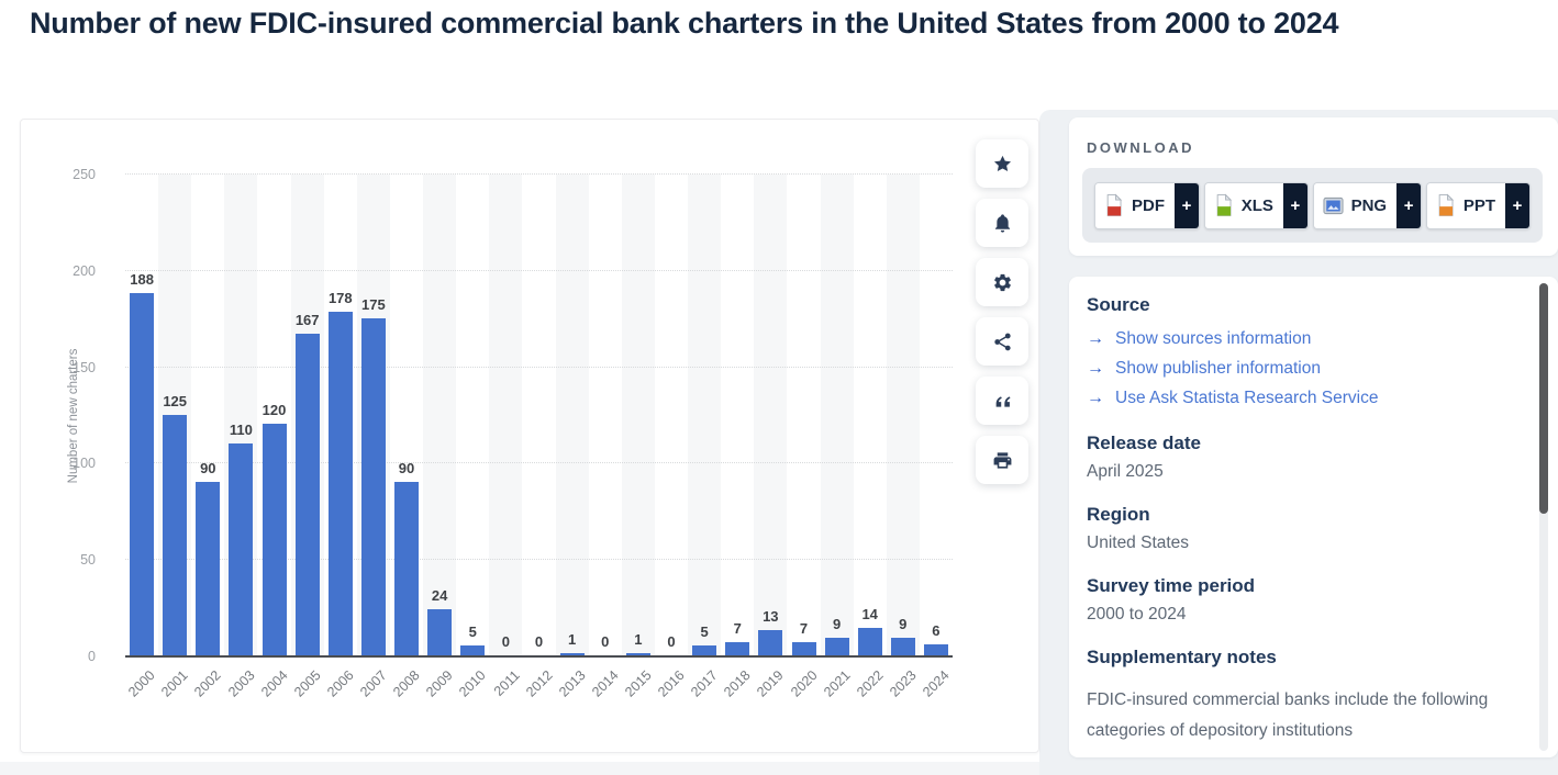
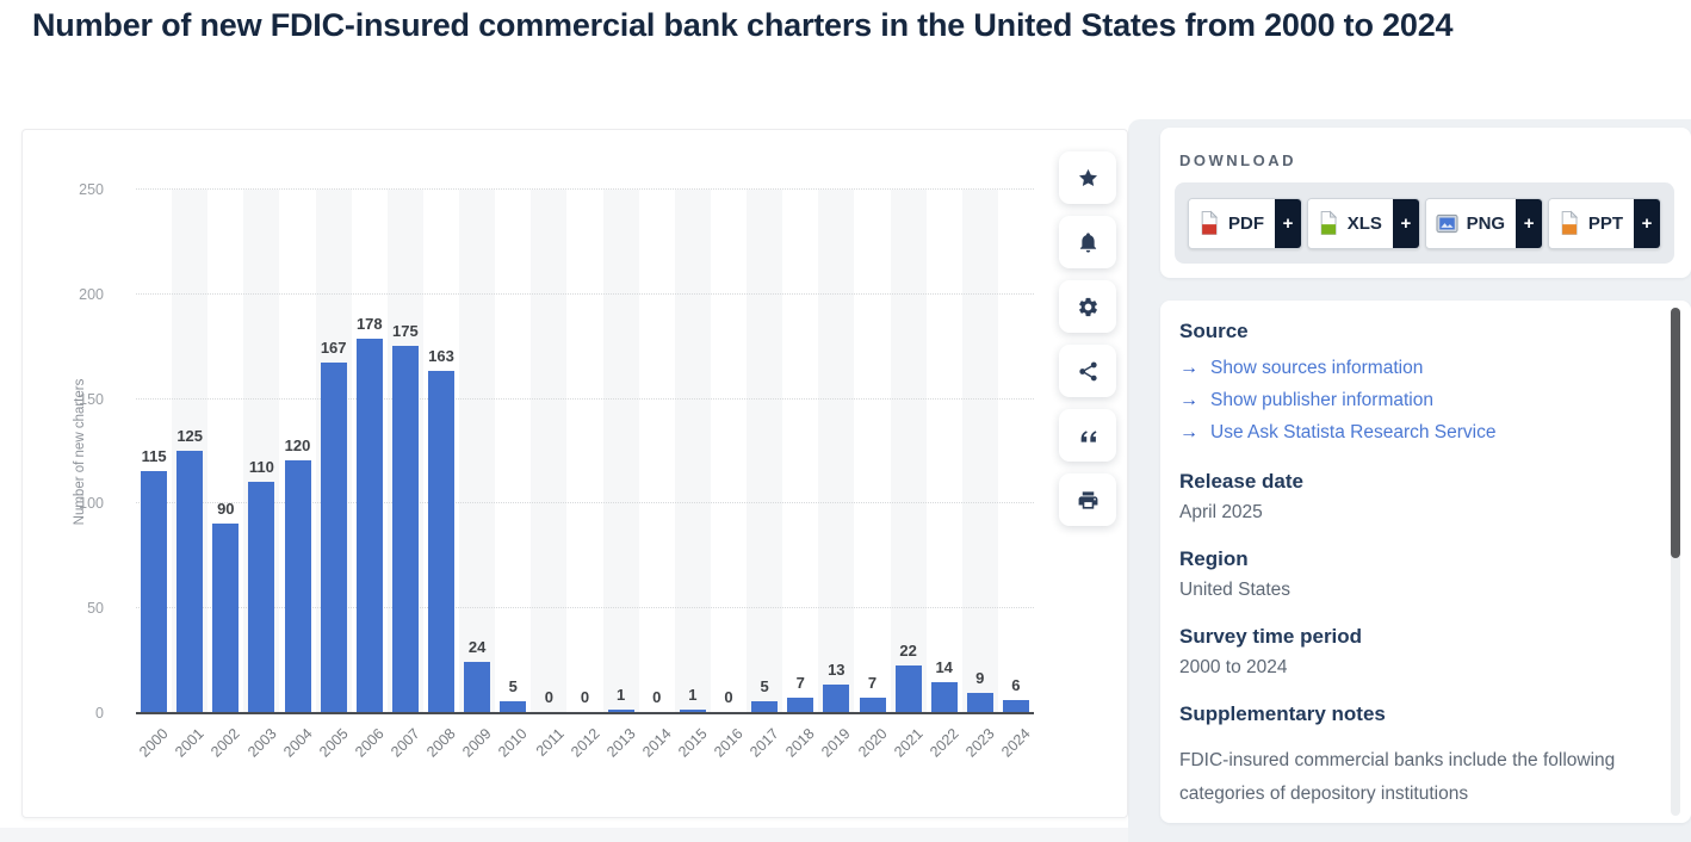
2000: 188 -> 115
2008: 90 -> 163
2021: 9 -> 22
